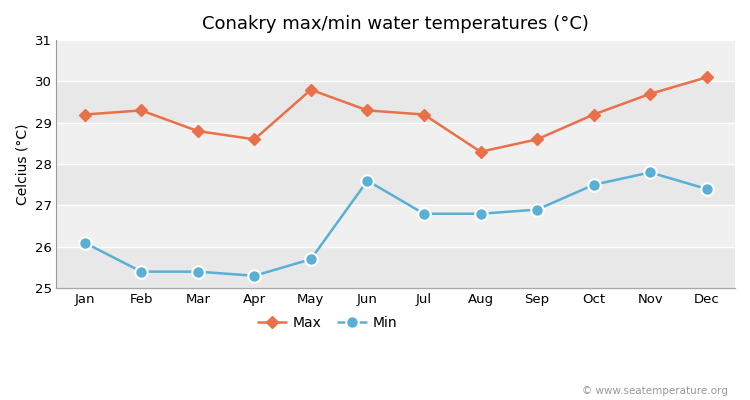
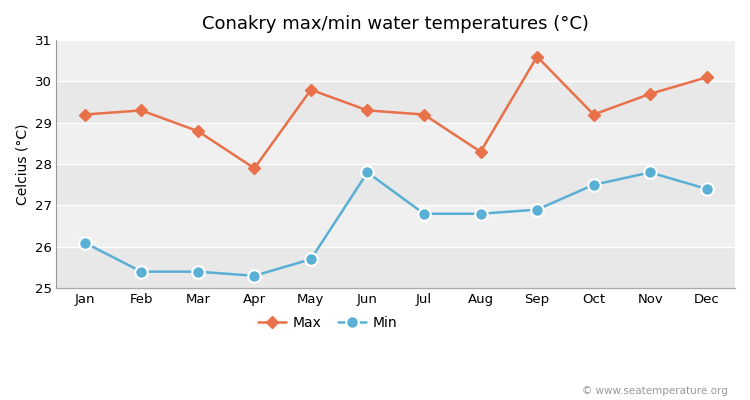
Max/Apr: 28.6 -> 27.9
Min/Jun: 27.6 -> 27.8
Max/Sep: 28.6 -> 30.6
